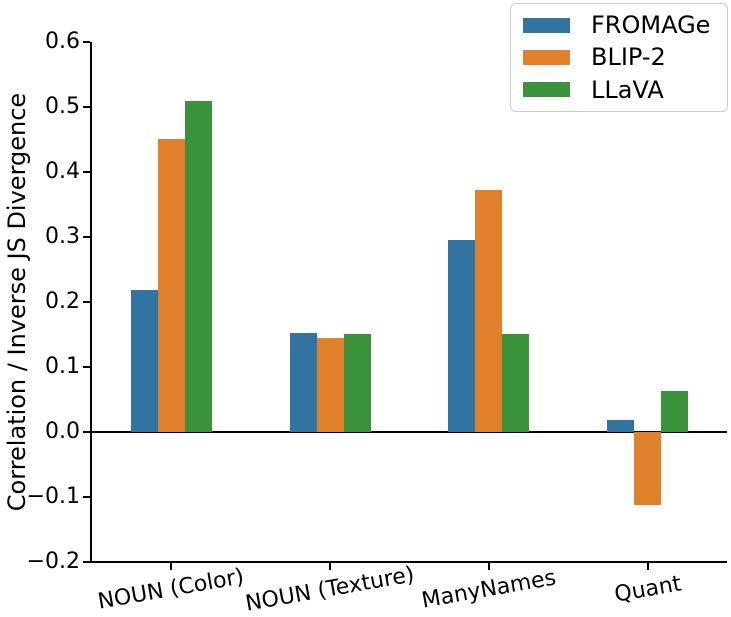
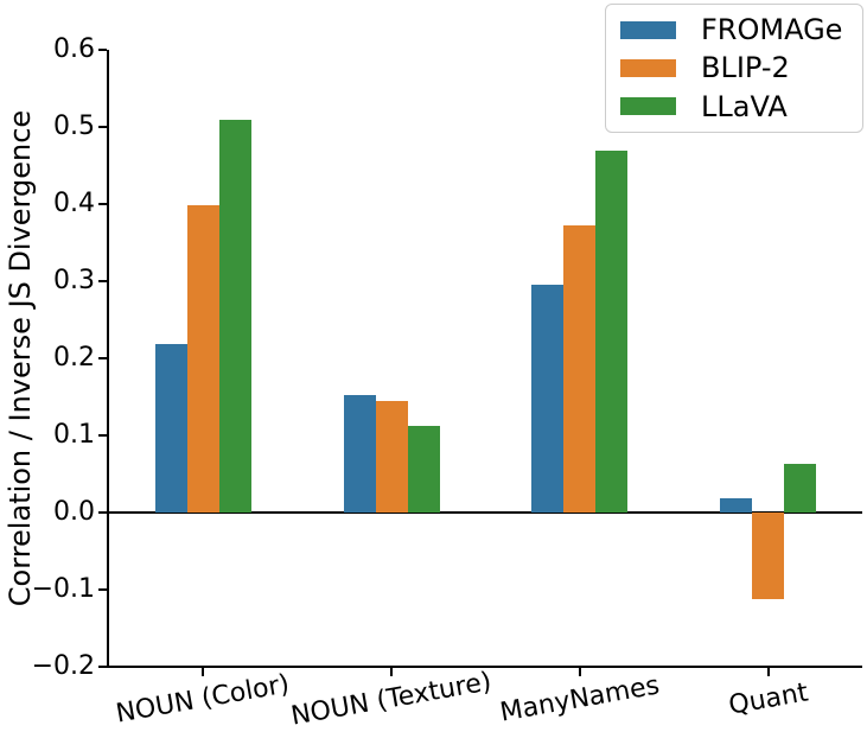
BLIP-2/NOUN (Color): 0.45 -> 0.40
LLaVA/NOUN (Texture): 0.15 -> 0.11
LLaVA/ManyNames: 0.15 -> 0.47
